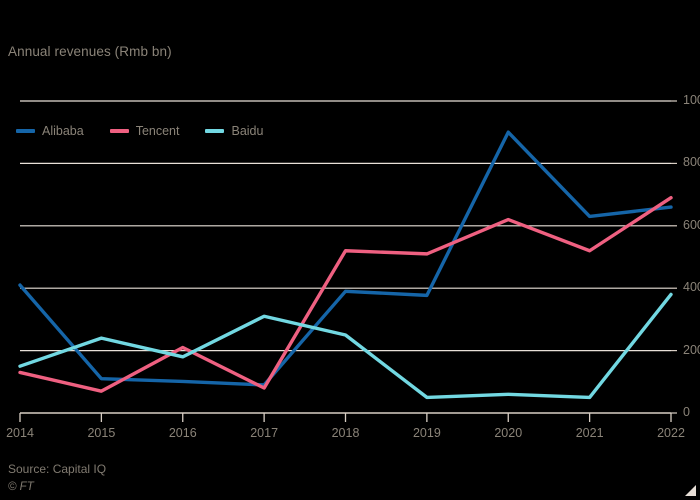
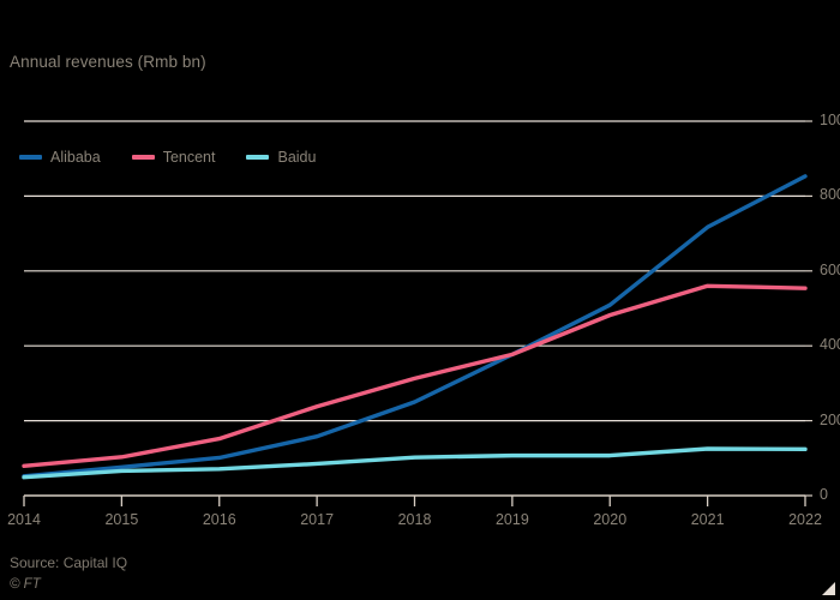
Alibaba/2014: 410 -> 50
Tencent/2014: 130 -> 80
Baidu/2014: 150 -> 50
Alibaba/2015: 110 -> 80
Tencent/2015: 70 -> 100
Baidu/2015: 240 -> 70
Tencent/2016: 210 -> 150
Baidu/2016: 180 -> 70
Alibaba/2017: 90 -> 160
Tencent/2017: 80 -> 240
Baidu/2017: 310 -> 80
Alibaba/2018: 390 -> 250
Tencent/2018: 520 -> 310
Baidu/2018: 250 -> 100
Tencent/2019: 510 -> 380
Baidu/2019: 50 -> 110
Alibaba/2020: 900 -> 510
Tencent/2020: 620 -> 480
Baidu/2020: 60 -> 110
Alibaba/2021: 630 -> 720
Tencent/2021: 520 -> 560
Baidu/2021: 50 -> 120
Alibaba/2022: 660 -> 850
Tencent/2022: 690 -> 550
Baidu/2022: 380 -> 120
